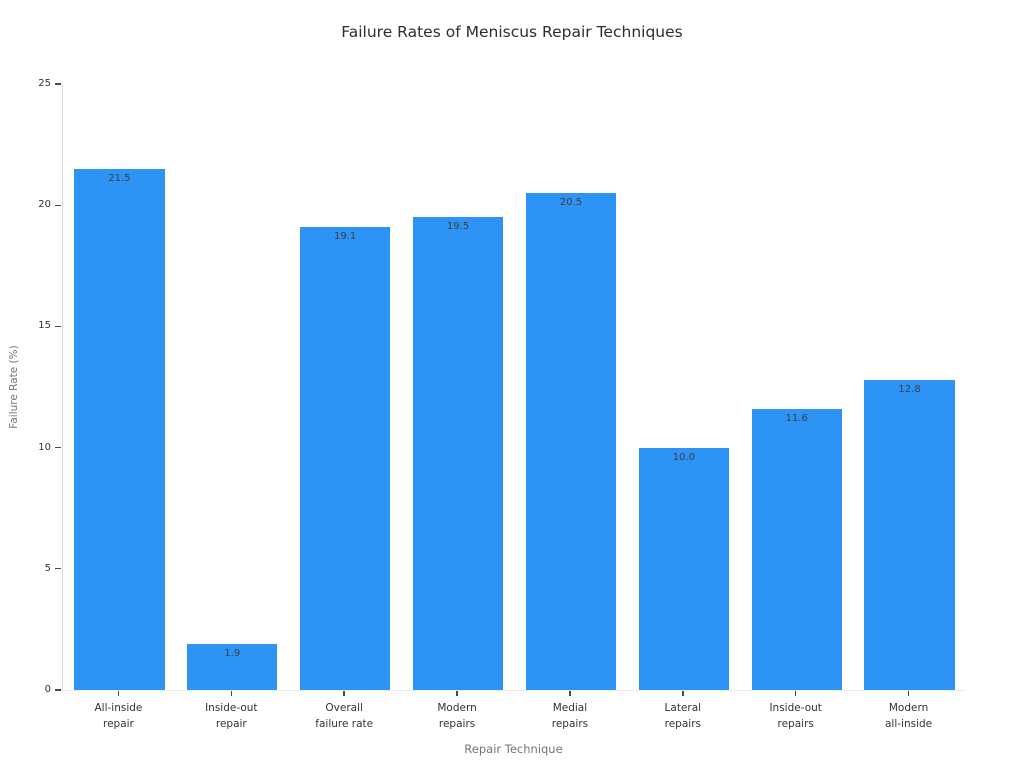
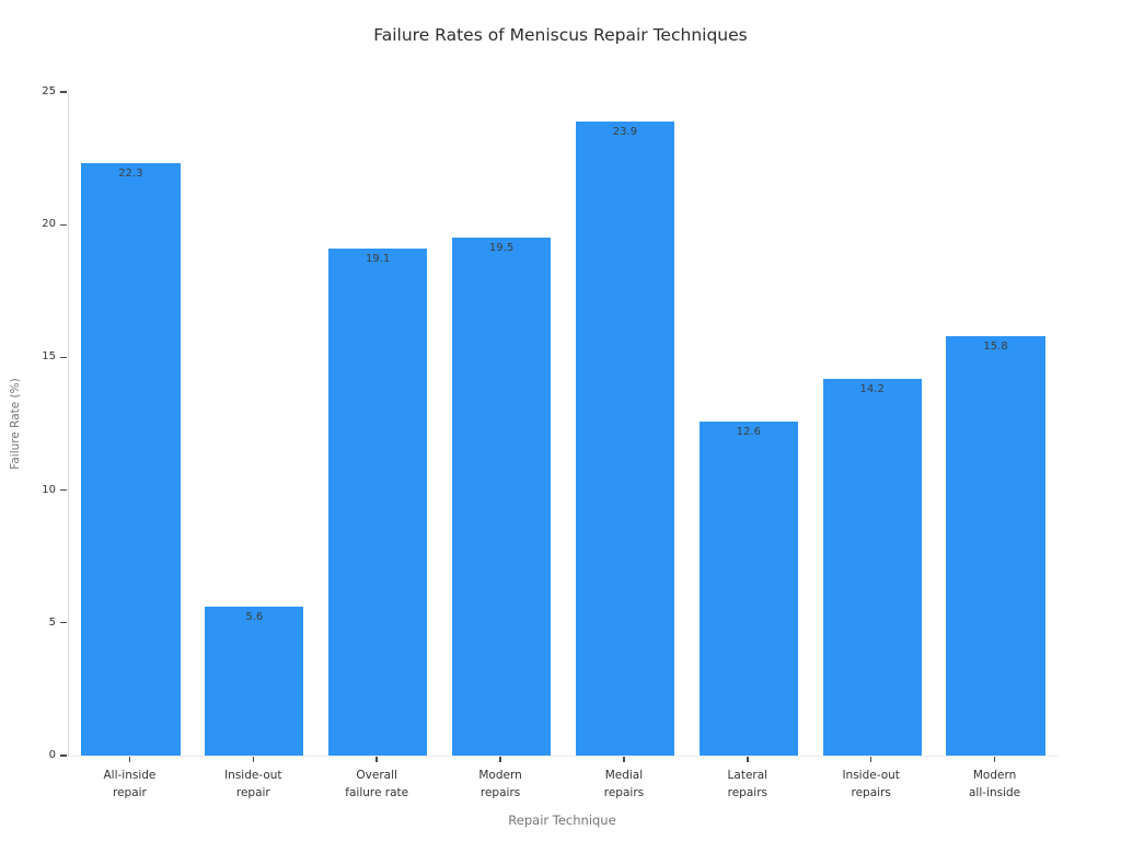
All-inside repair: 21.5 -> 22.3
Inside-out repair: 1.9 -> 5.6
Medial repairs: 20.5 -> 23.9
Lateral repairs: 10.0 -> 12.6
Inside-out repairs: 11.6 -> 14.2
Modern all-inside: 12.8 -> 15.8
